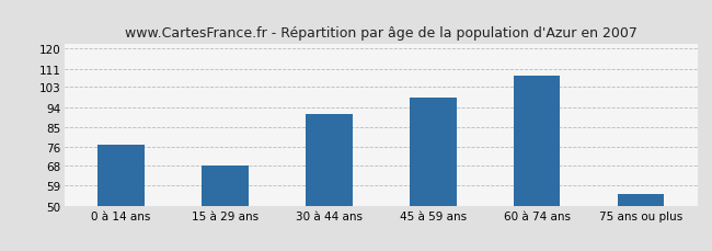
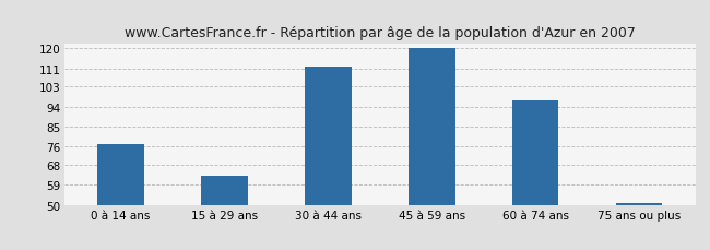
15 à 29 ans: 68 -> 63
30 à 44 ans: 91 -> 112
45 à 59 ans: 98 -> 120
60 à 74 ans: 108 -> 97
75 ans ou plus: 55 -> 51
